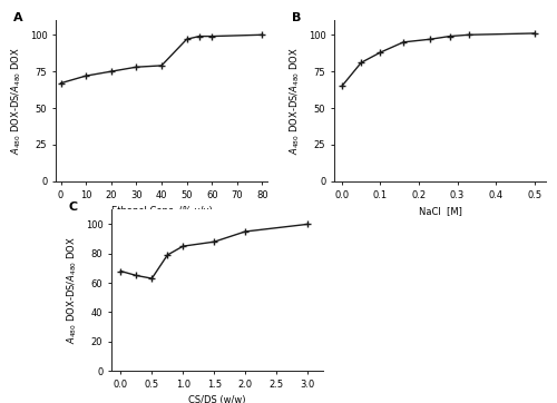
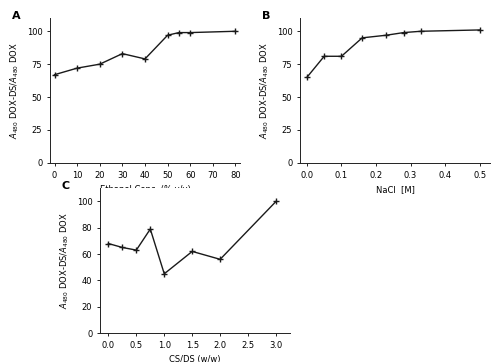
30: 78 -> 83
0.1: 88 -> 81
1.0: 85 -> 45
1.5: 88 -> 62
2.0: 95 -> 56
